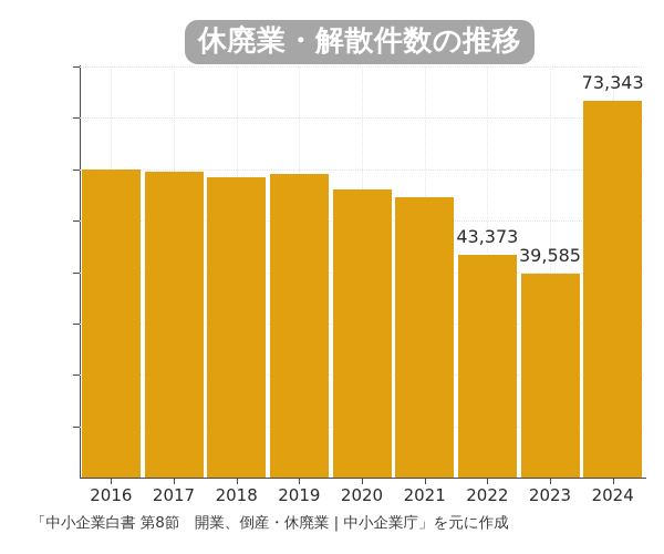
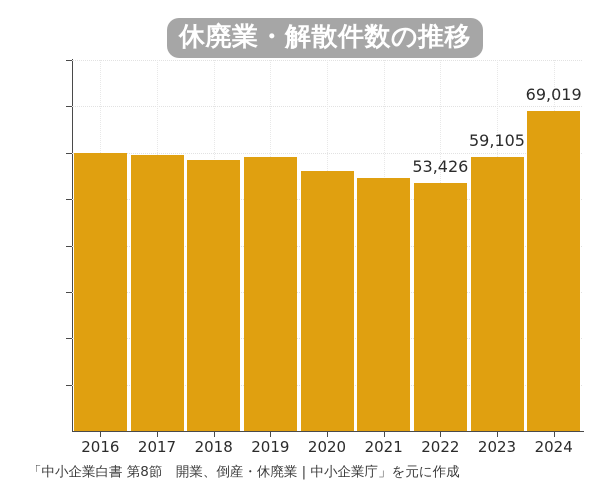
2022: 43,373 -> 53,426
2023: 39,585 -> 59,105
2024: 73,343 -> 69,019
